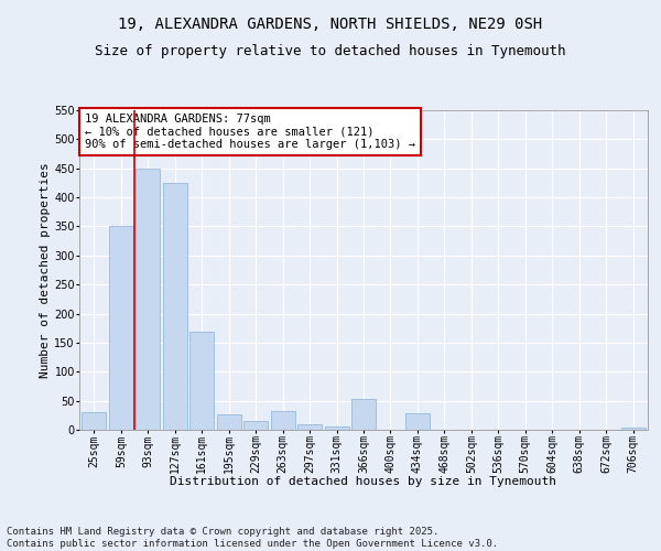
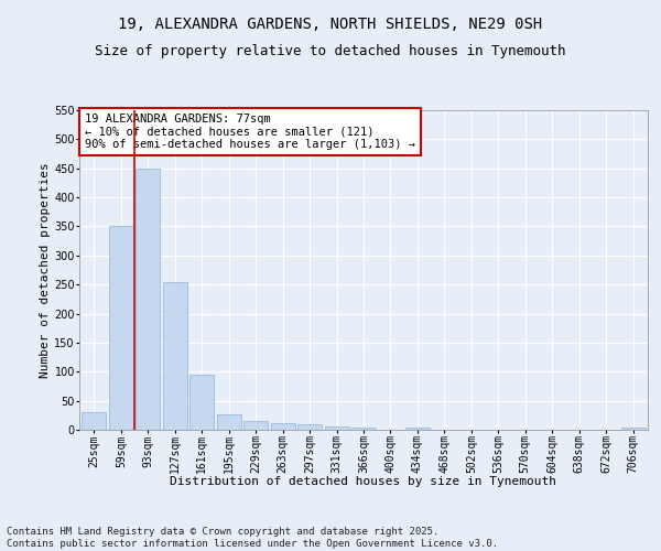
127sqm: 424 -> 255
161sqm: 168 -> 95
263sqm: 32 -> 11
366sqm: 54 -> 4
434sqm: 28 -> 3
